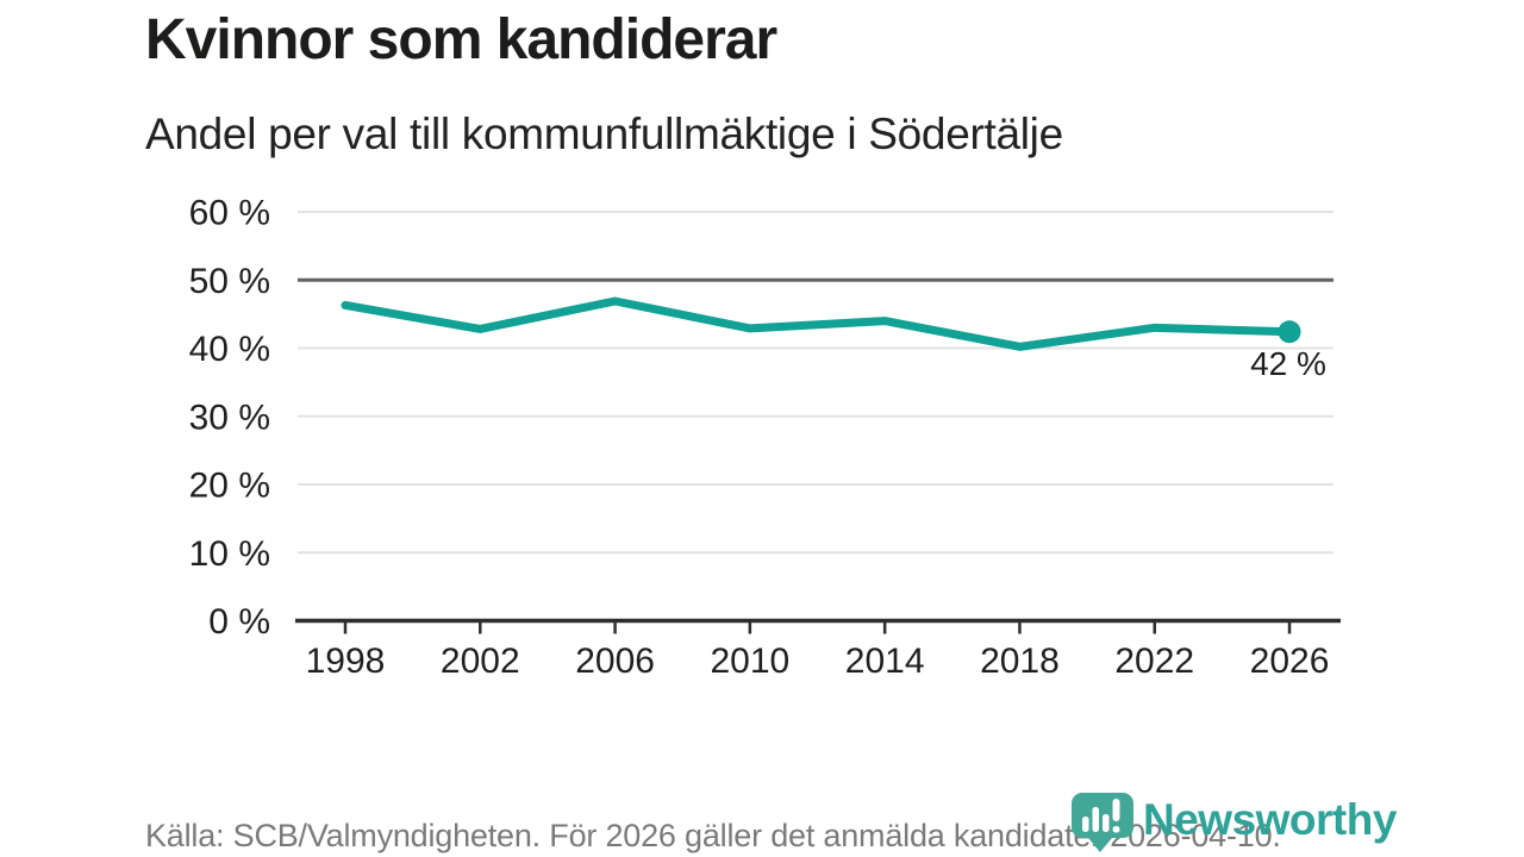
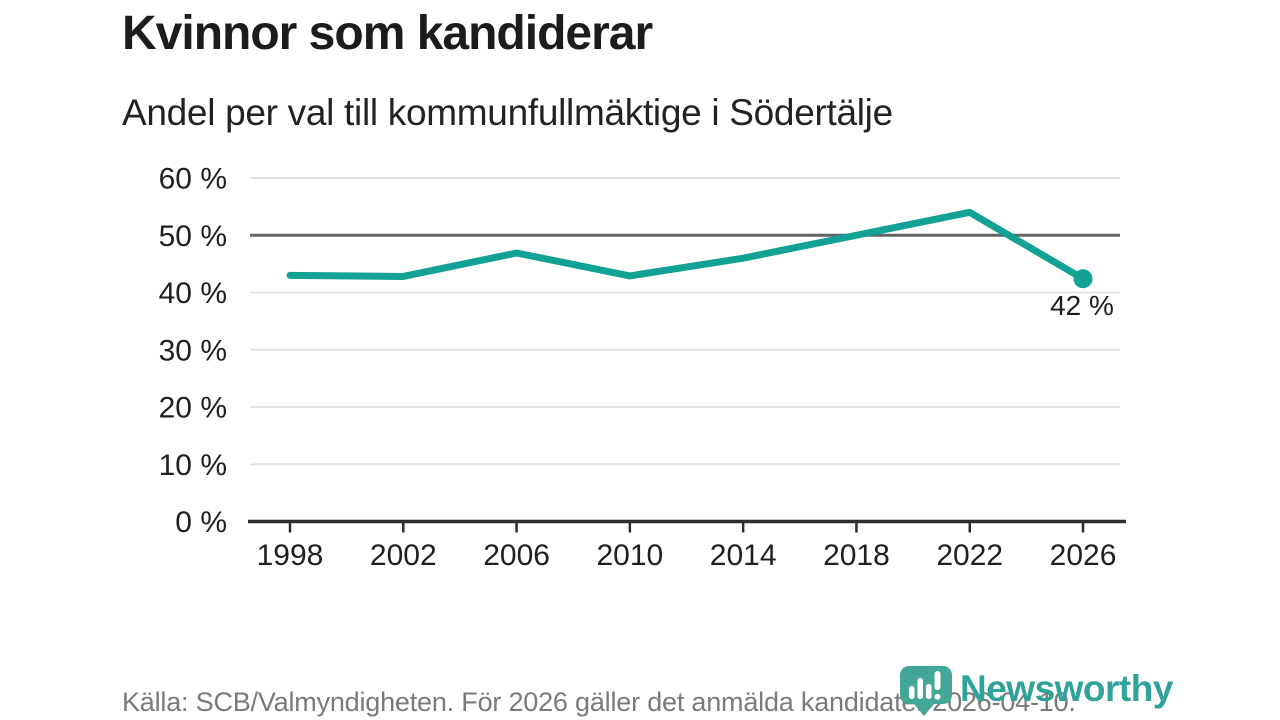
1998: 46% -> 43%
2014: 44% -> 46%
2018: 40% -> 50%
2022: 43% -> 54%
